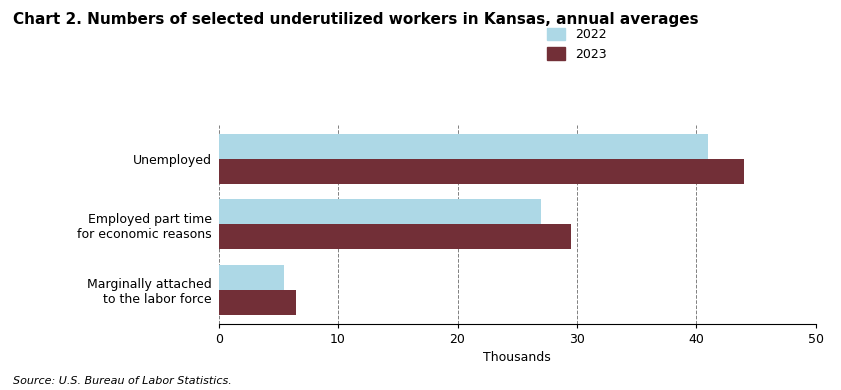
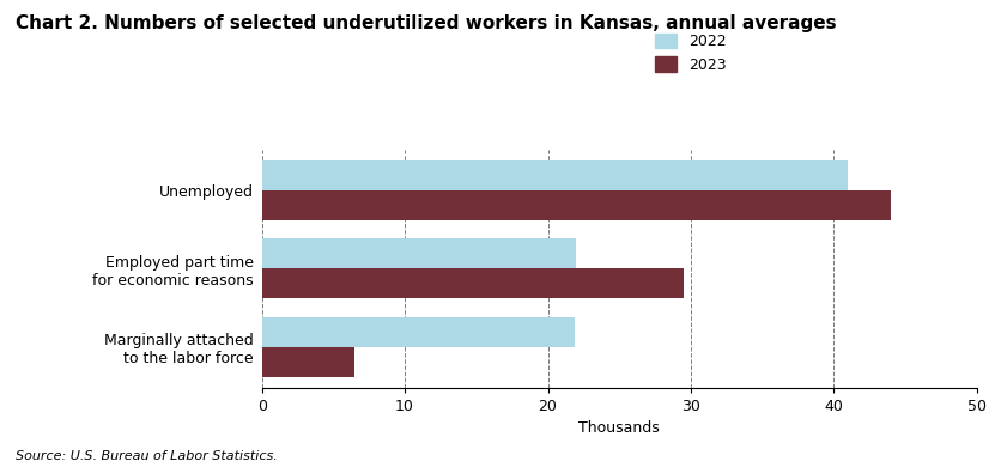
2022/Employed part time for economic reasons: 27.0 -> 22.0
2022/Marginally attached to the labor force: 5.5 -> 21.9
